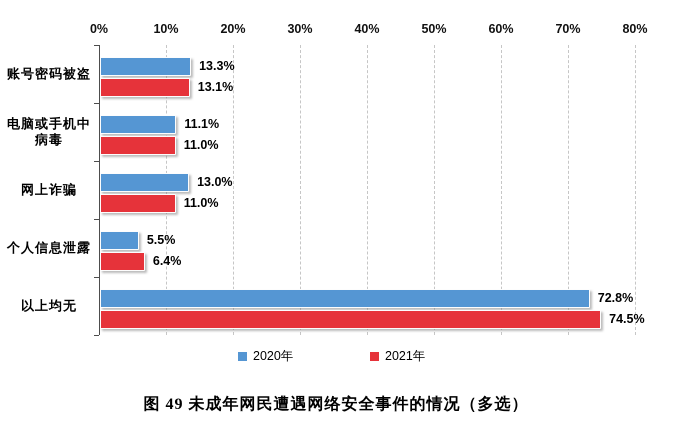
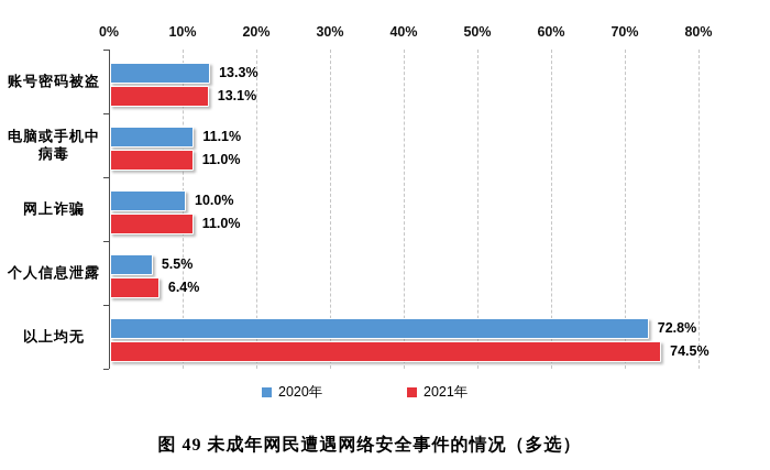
2020年/网上诈骗: 13.0% -> 10.0%
